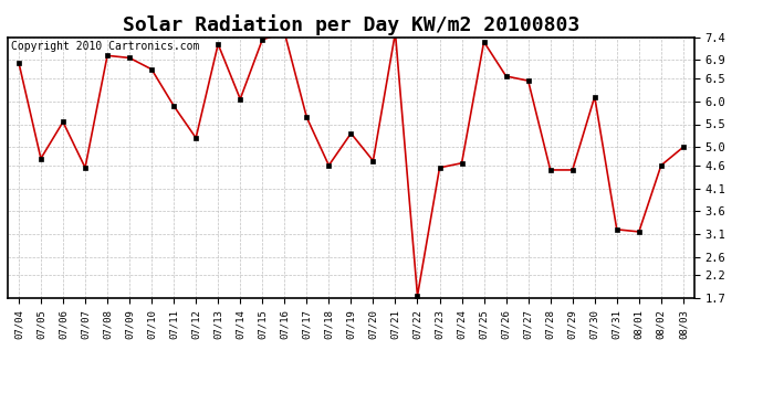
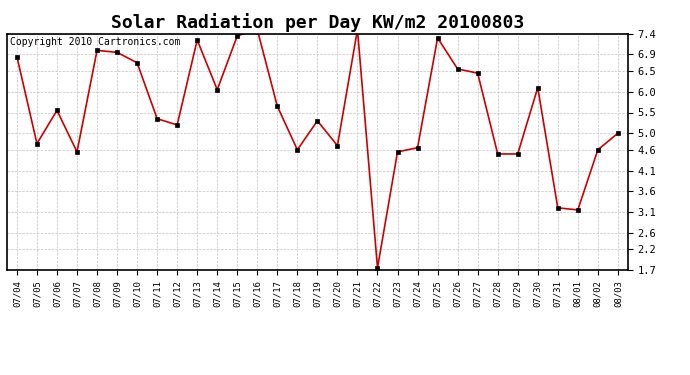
07/11: 5.90 -> 5.35
